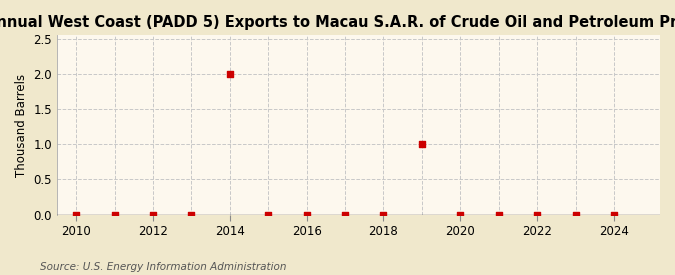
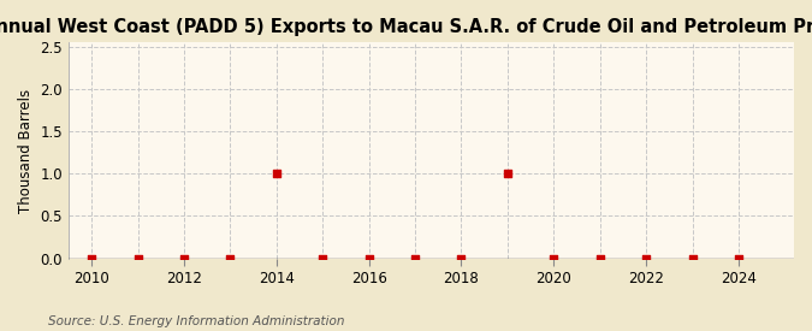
2014: 2 -> 1
